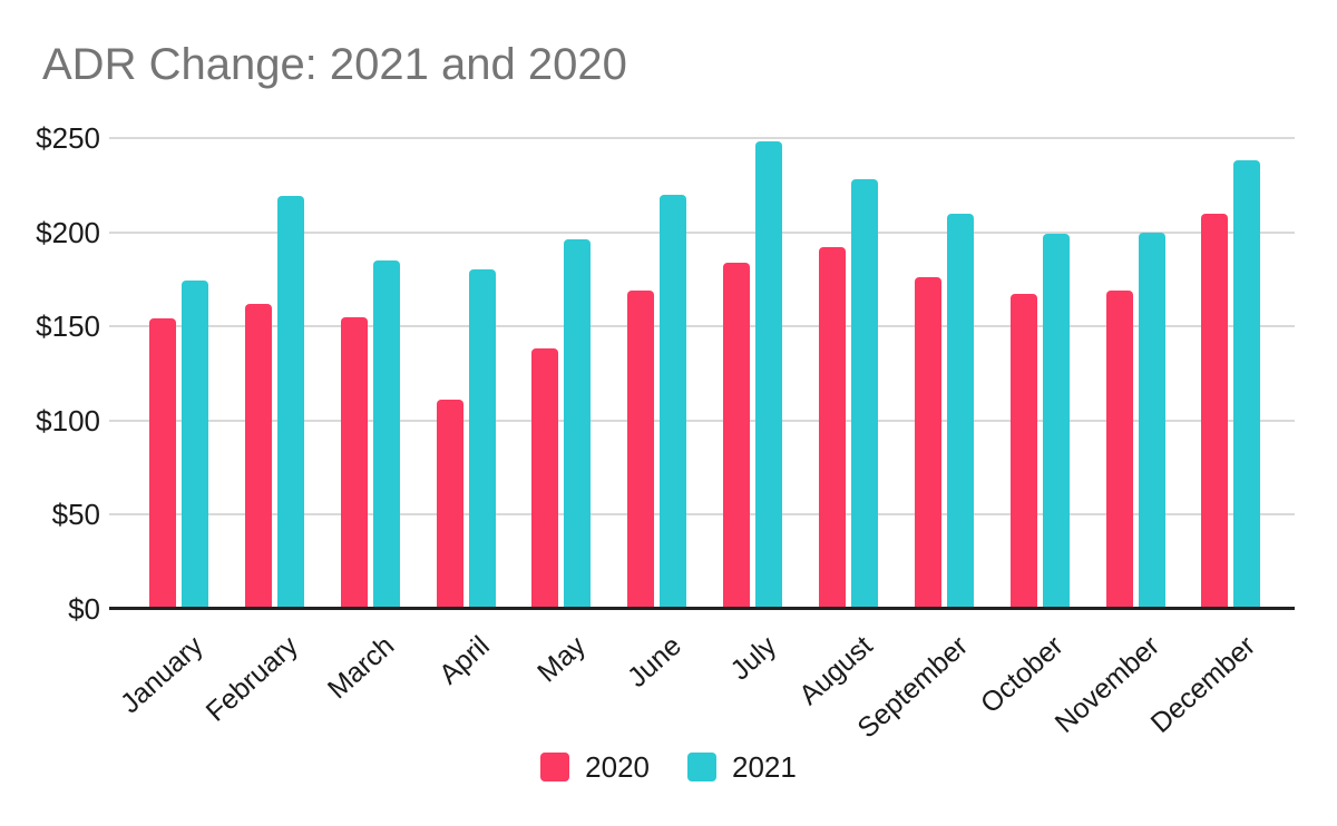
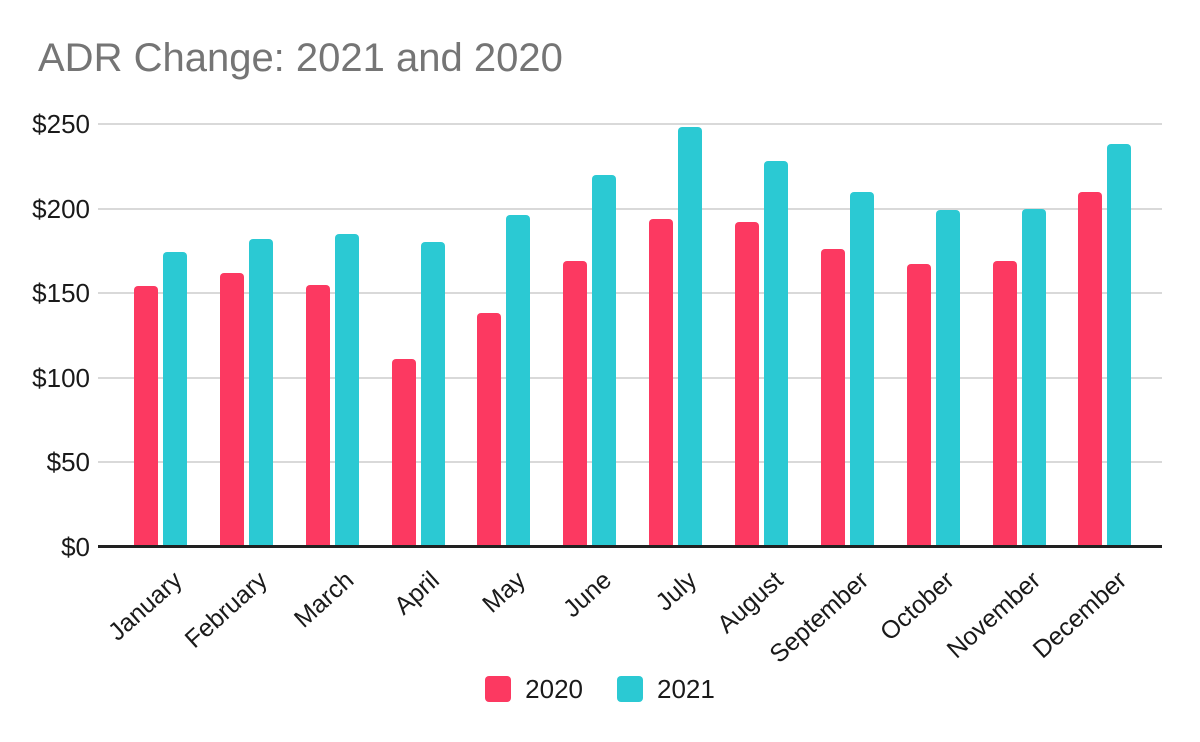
2021/February: $219 -> $182
2020/July: $184 -> $194
